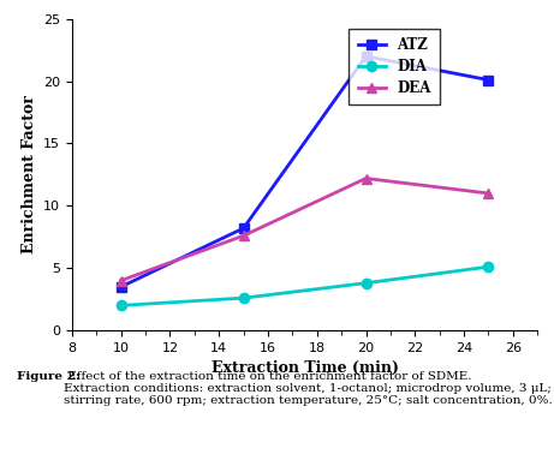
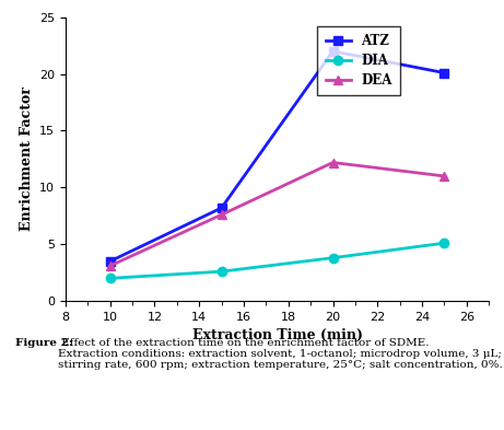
DEA/10: 4.0 -> 3.1
